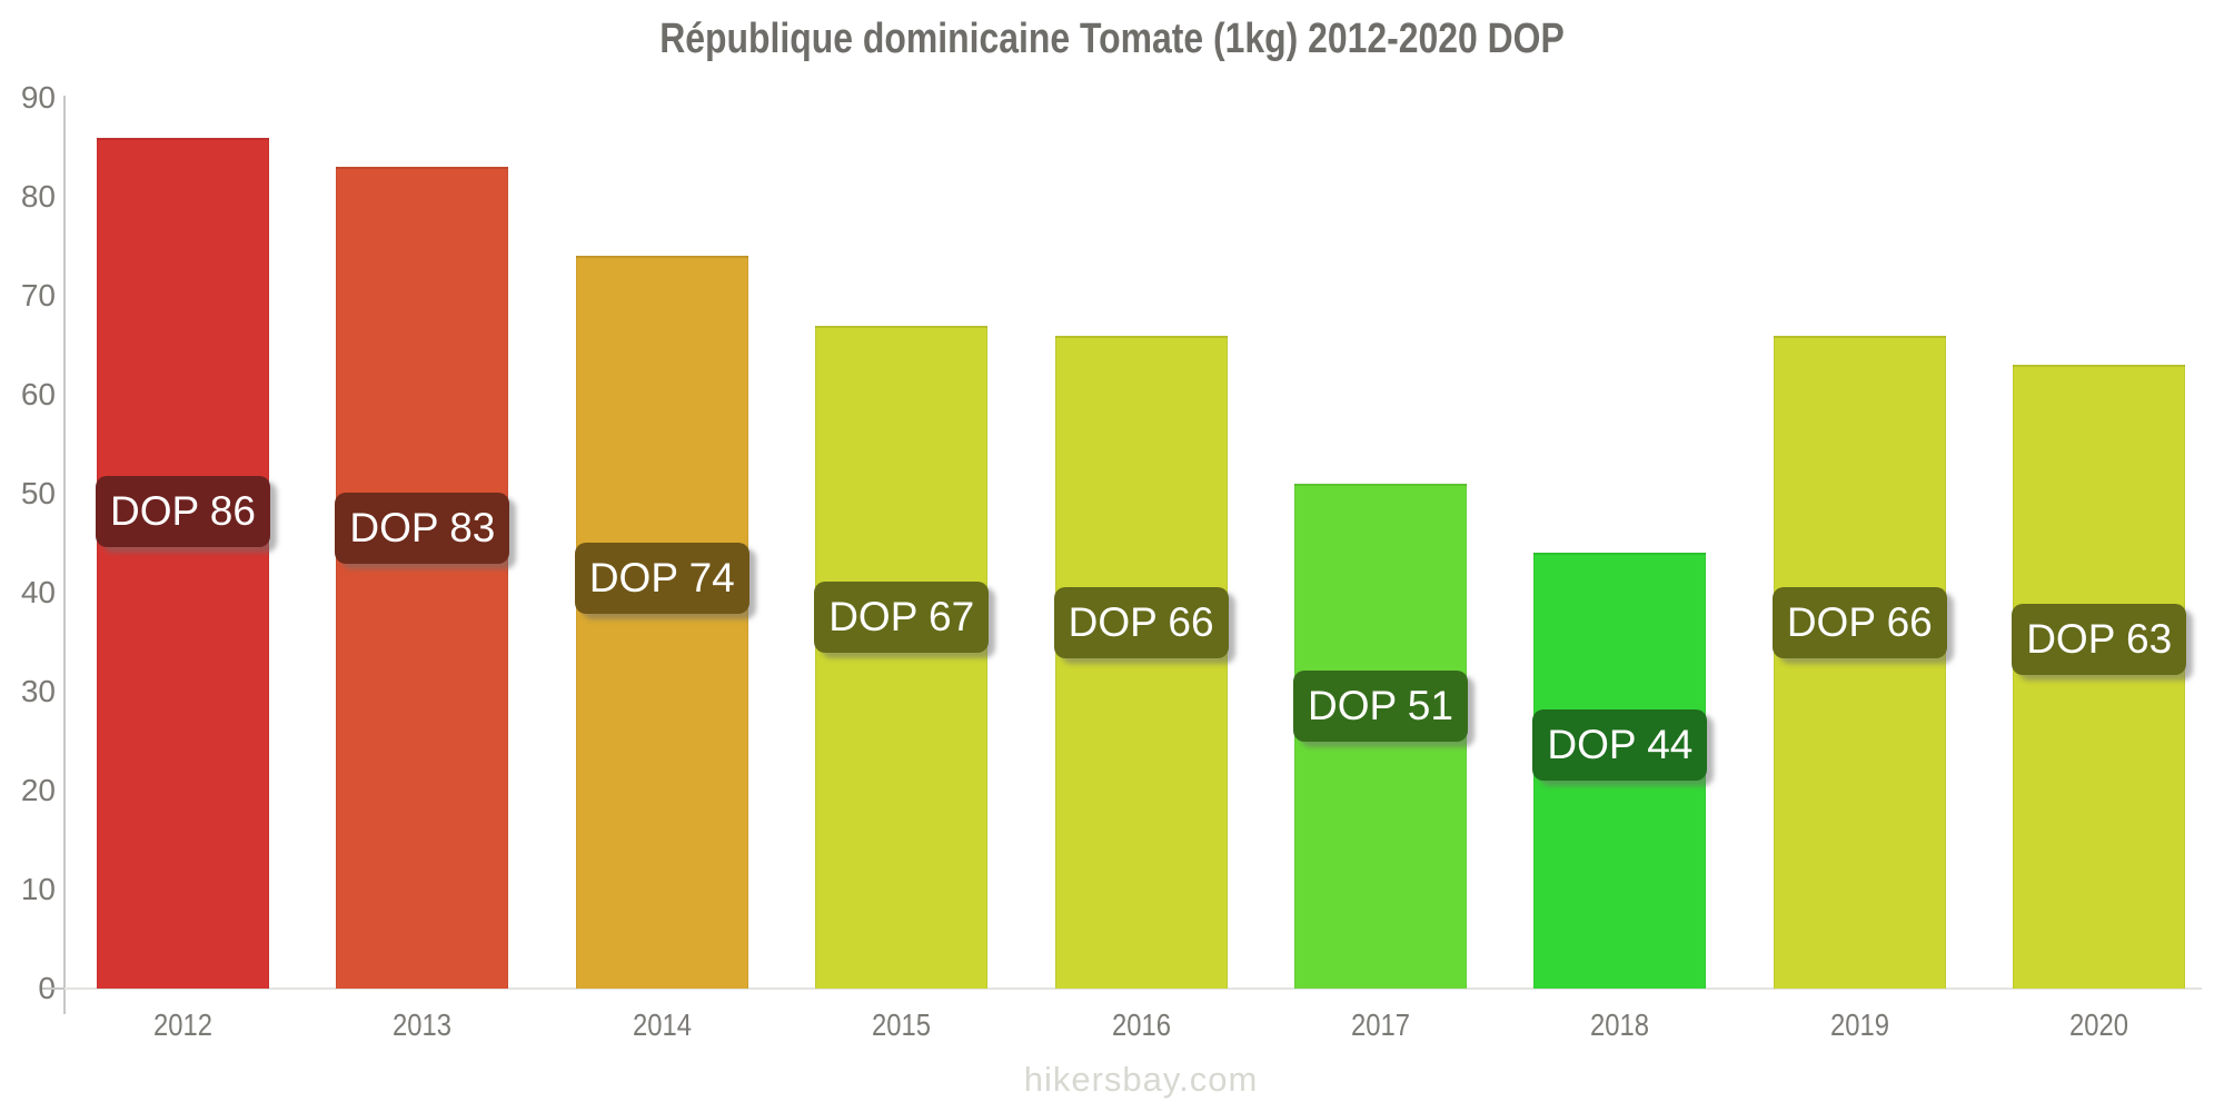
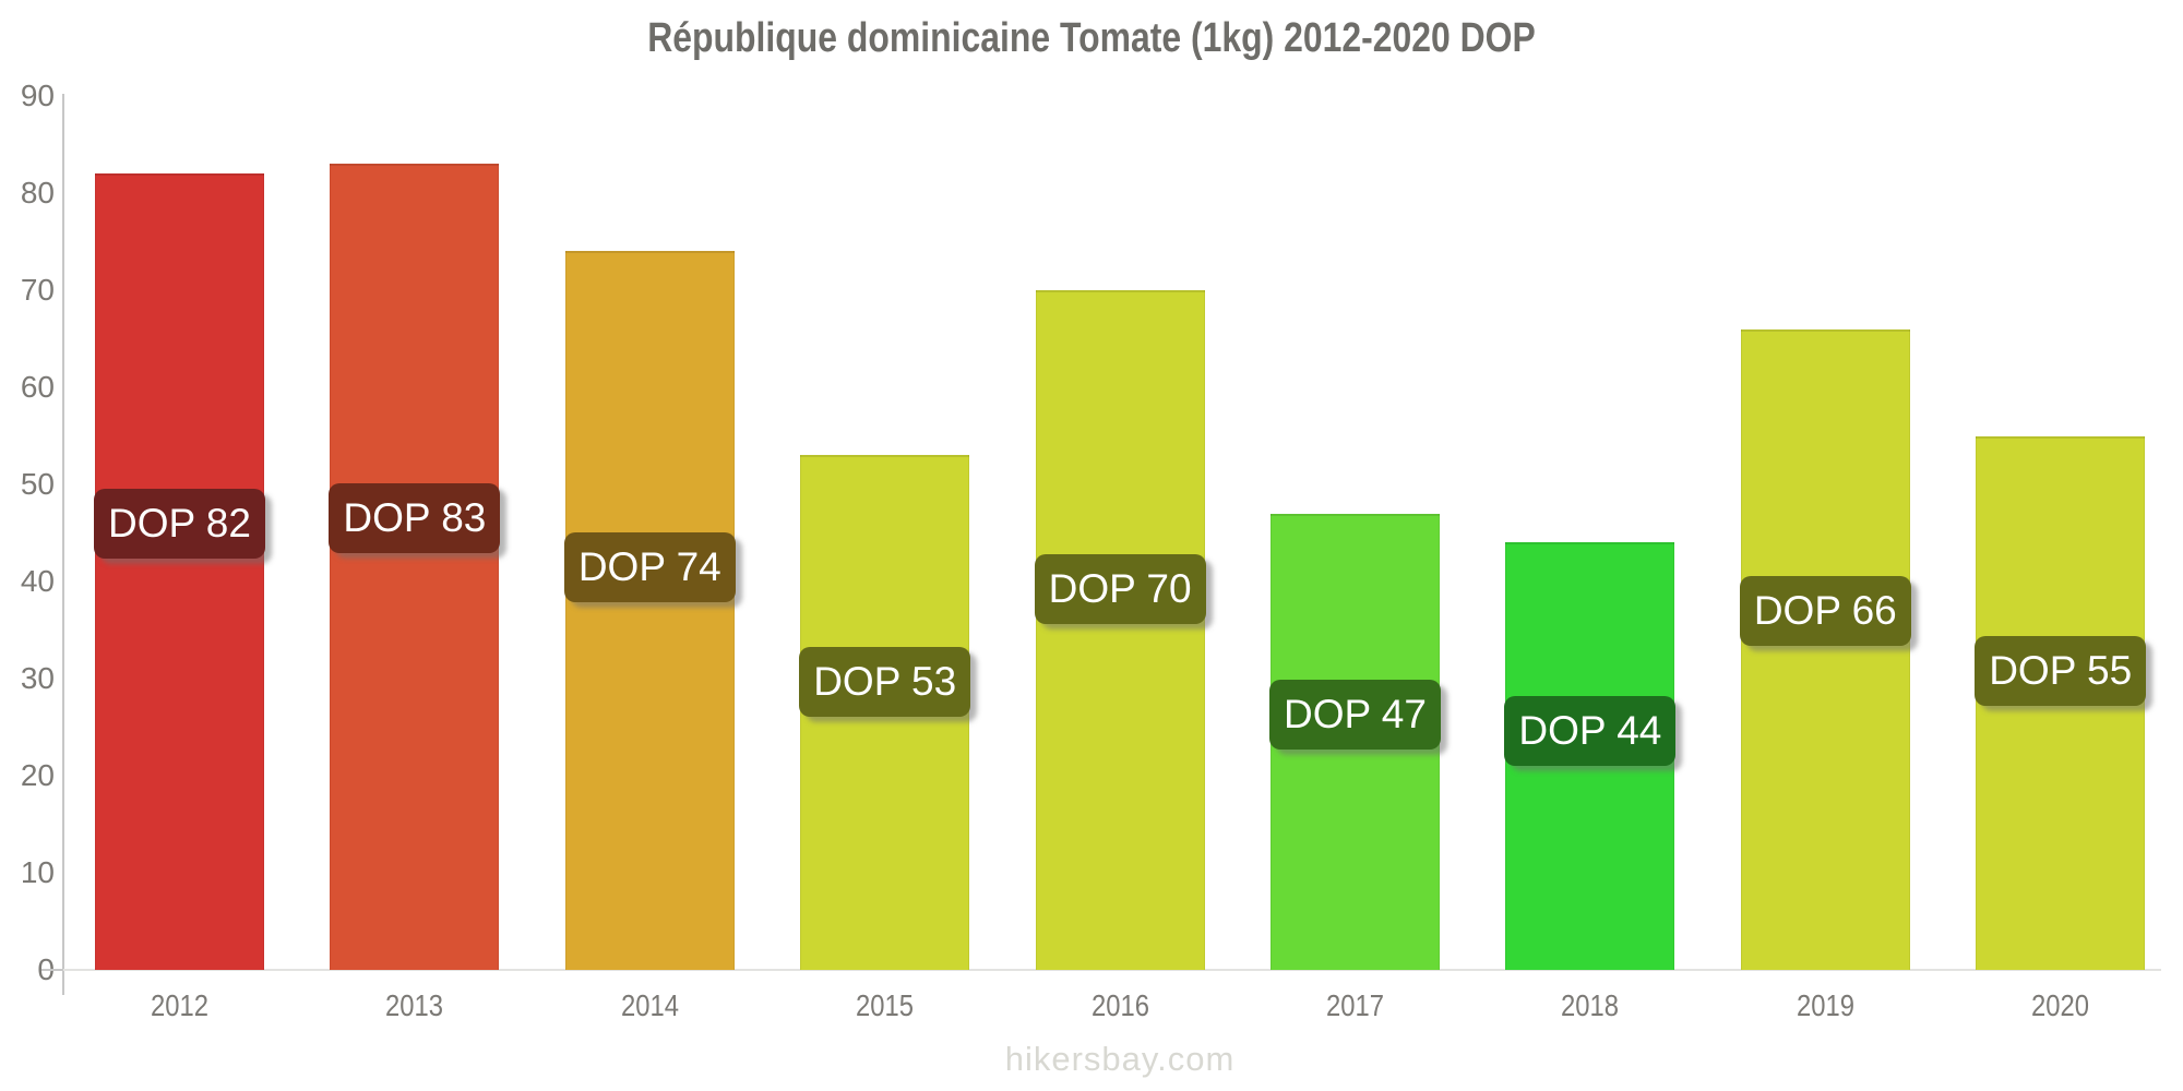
2012: 86 -> 82
2015: 67 -> 53
2016: 66 -> 70
2017: 51 -> 47
2020: 63 -> 55
